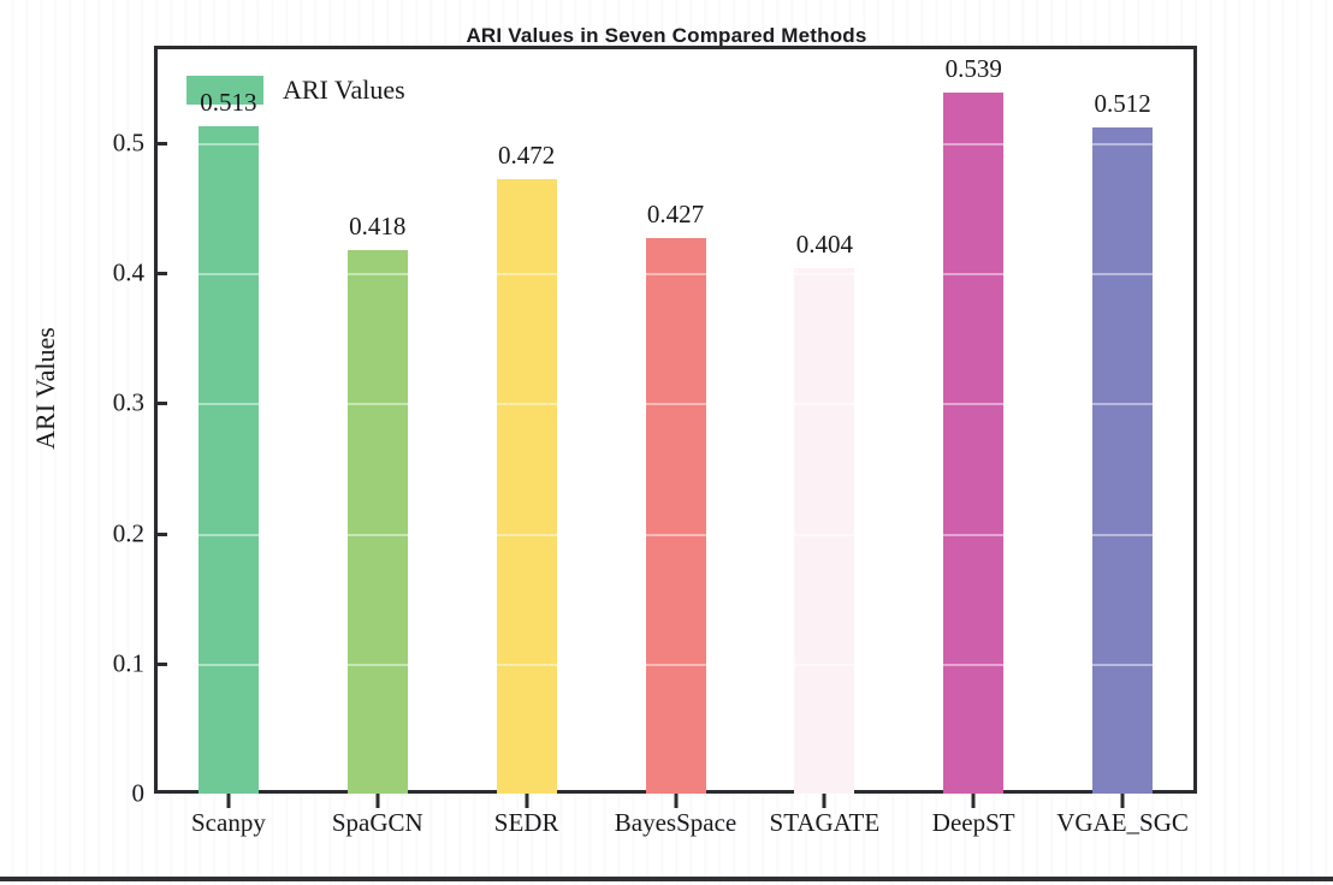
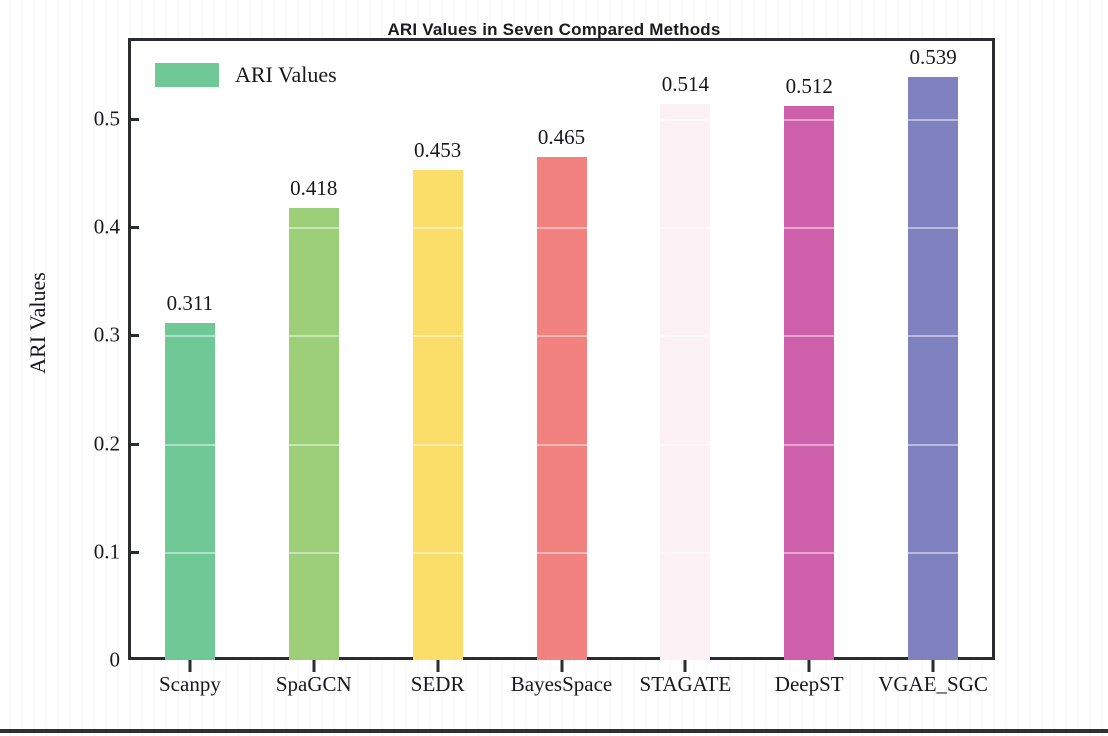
Scanpy: 0.513 -> 0.311
SEDR: 0.472 -> 0.453
BayesSpace: 0.427 -> 0.465
STAGATE: 0.404 -> 0.514
DeepST: 0.539 -> 0.512
VGAE_SGC: 0.512 -> 0.539
